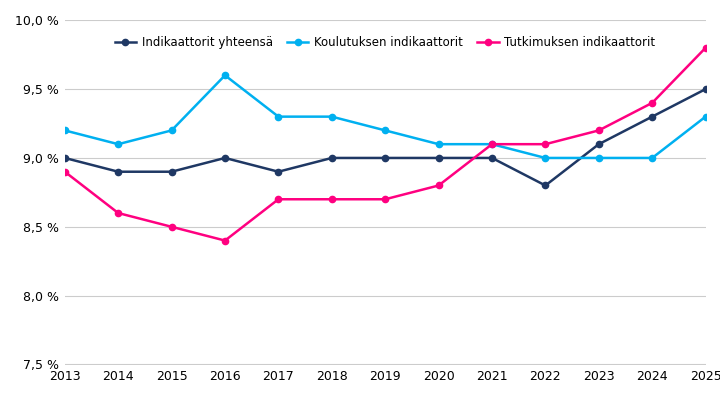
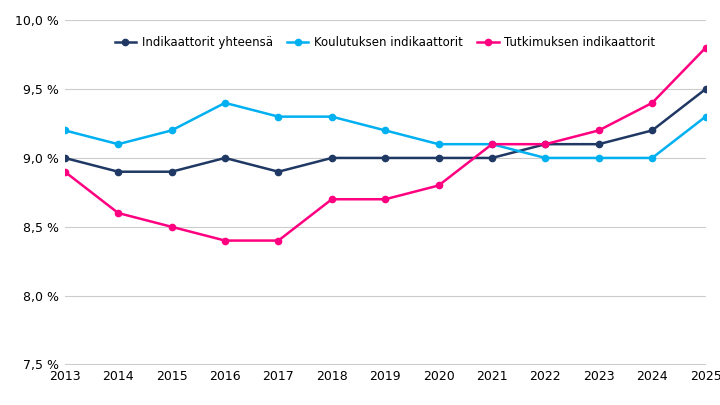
Koulutuksen indikaattorit/2016: 9,6 % -> 9,4 %
Tutkimuksen indikaattorit/2017: 8,7 % -> 8,4 %
Indikaattorit yhteensä/2022: 8,8 % -> 9,1 %
Indikaattorit yhteensä/2024: 9,3 % -> 9,2 %
